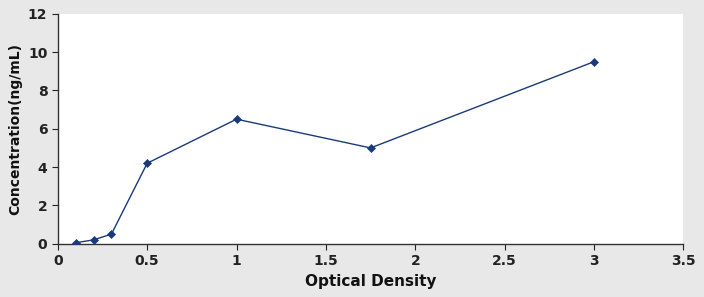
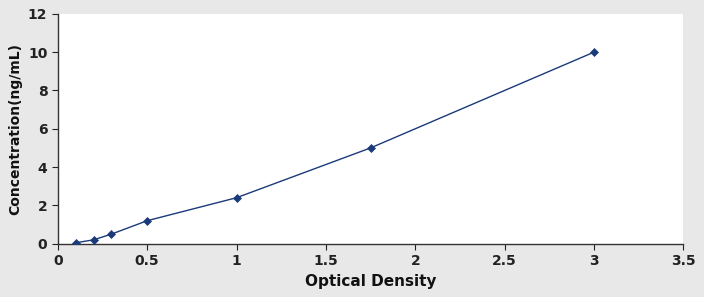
0.5: 4.2 -> 1.2
1: 6.5 -> 2.4
3: 9.5 -> 10.0
